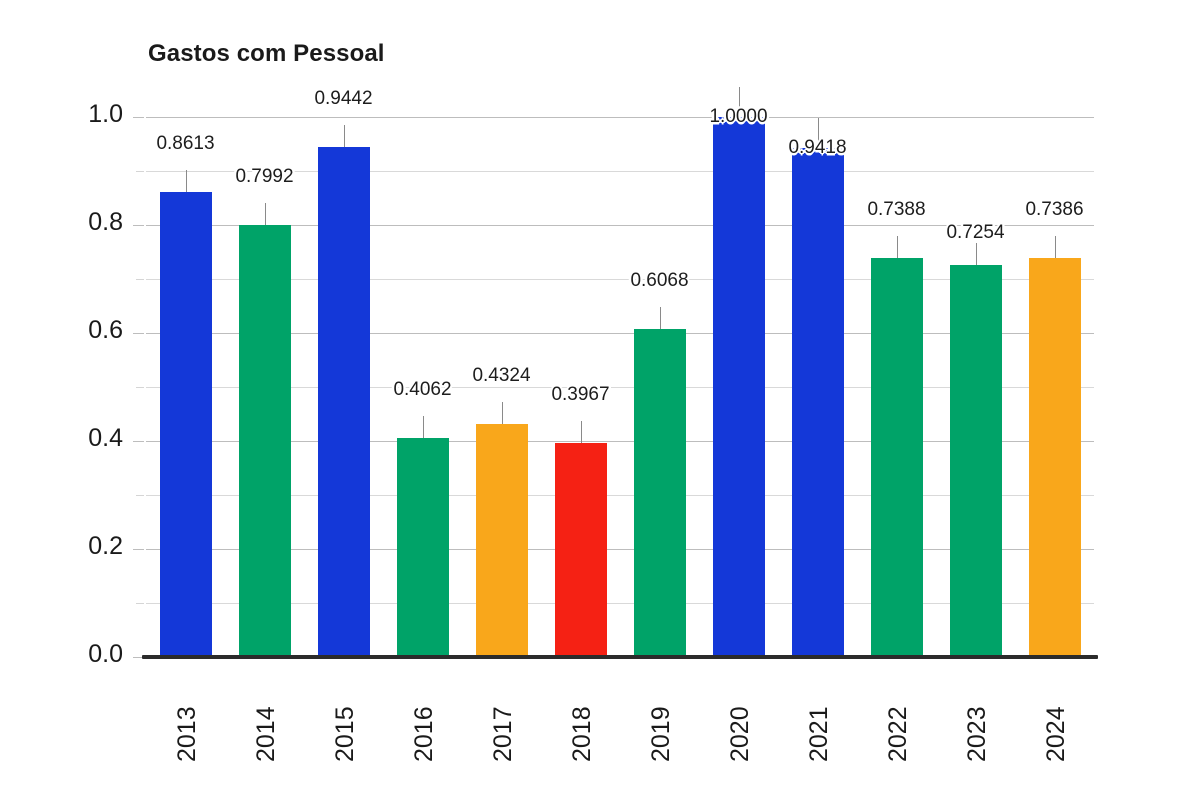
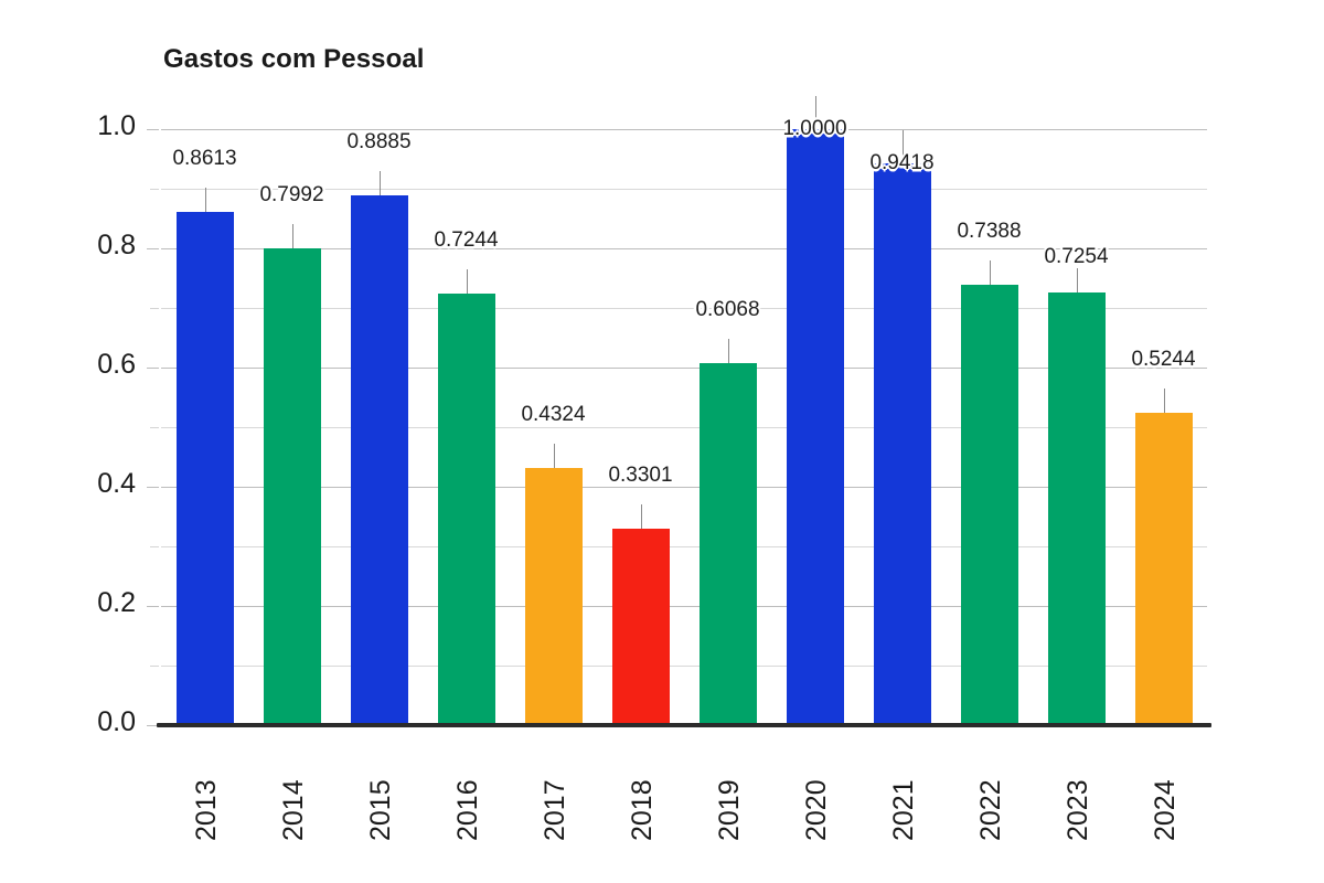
2015: 0.9442 -> 0.8885
2016: 0.4062 -> 0.7244
2018: 0.3967 -> 0.3301
2024: 0.7386 -> 0.5244
